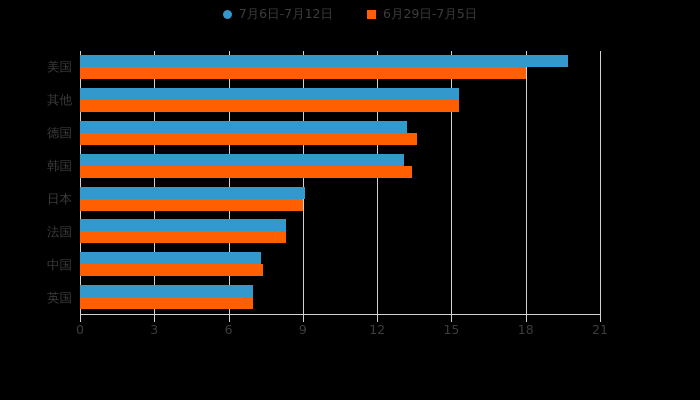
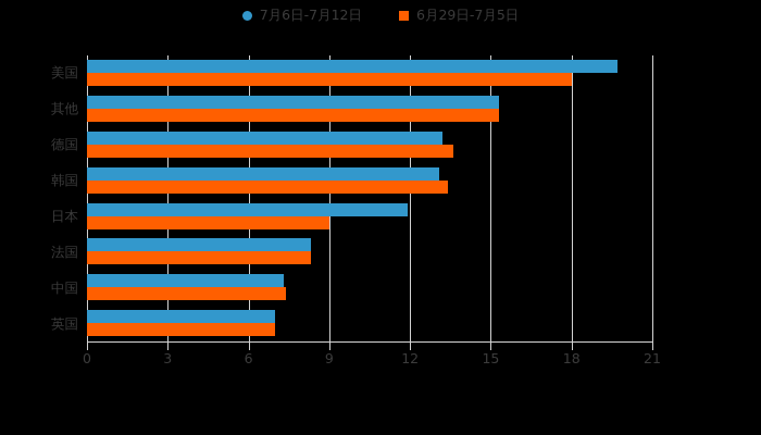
7月6日-7月12日/日本: 9.1 -> 11.9
